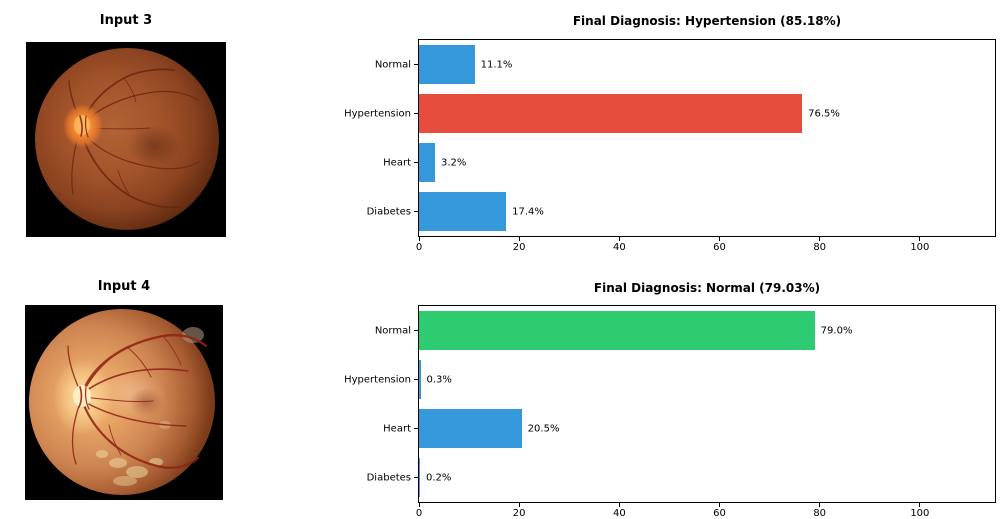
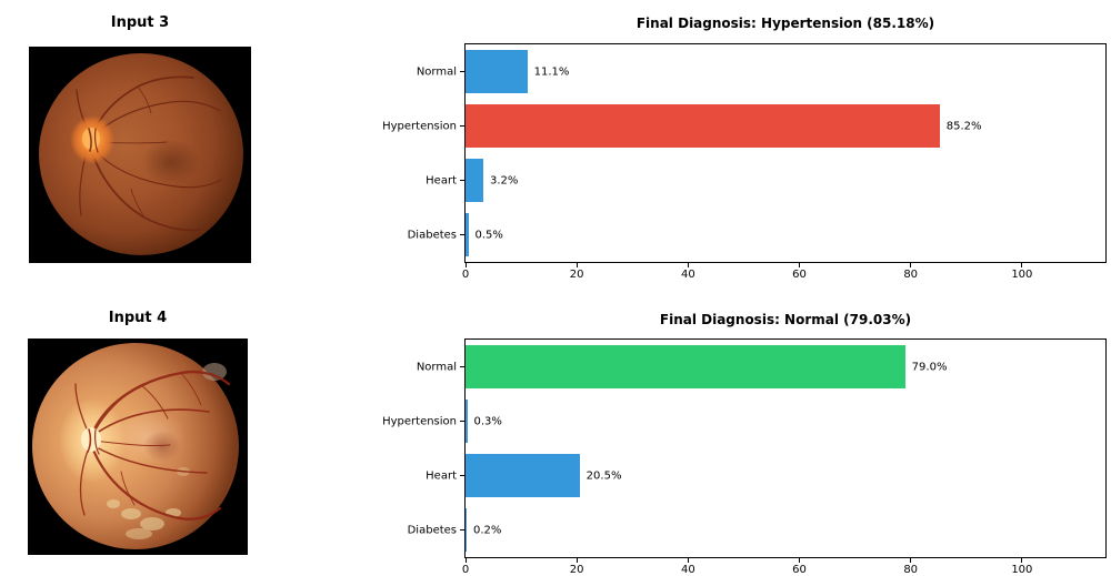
Final Diagnosis: Hypertension (85.18%)/Hypertension: 76.5% -> 85.2%
Final Diagnosis: Hypertension (85.18%)/Diabetes: 17.4% -> 0.5%
